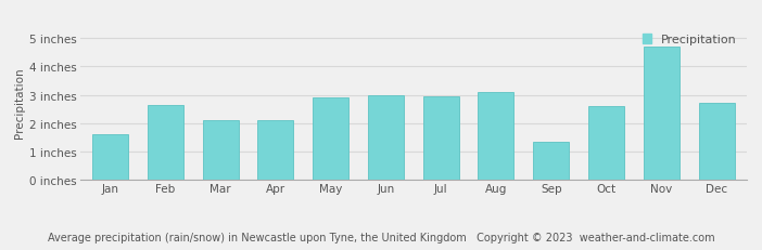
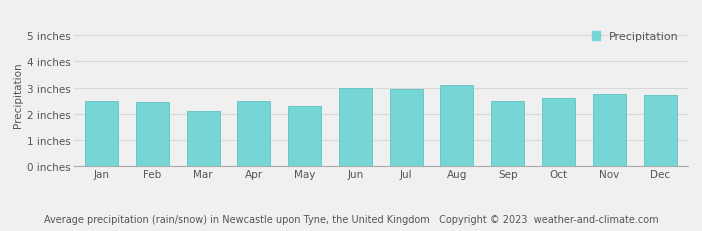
Jan: 1.60 inches -> 2.48 inches
Feb: 2.65 inches -> 2.44 inches
Apr: 2.10 inches -> 2.48 inches
May: 2.90 inches -> 2.28 inches
Sep: 1.35 inches -> 2.50 inches
Nov: 4.70 inches -> 2.77 inches
